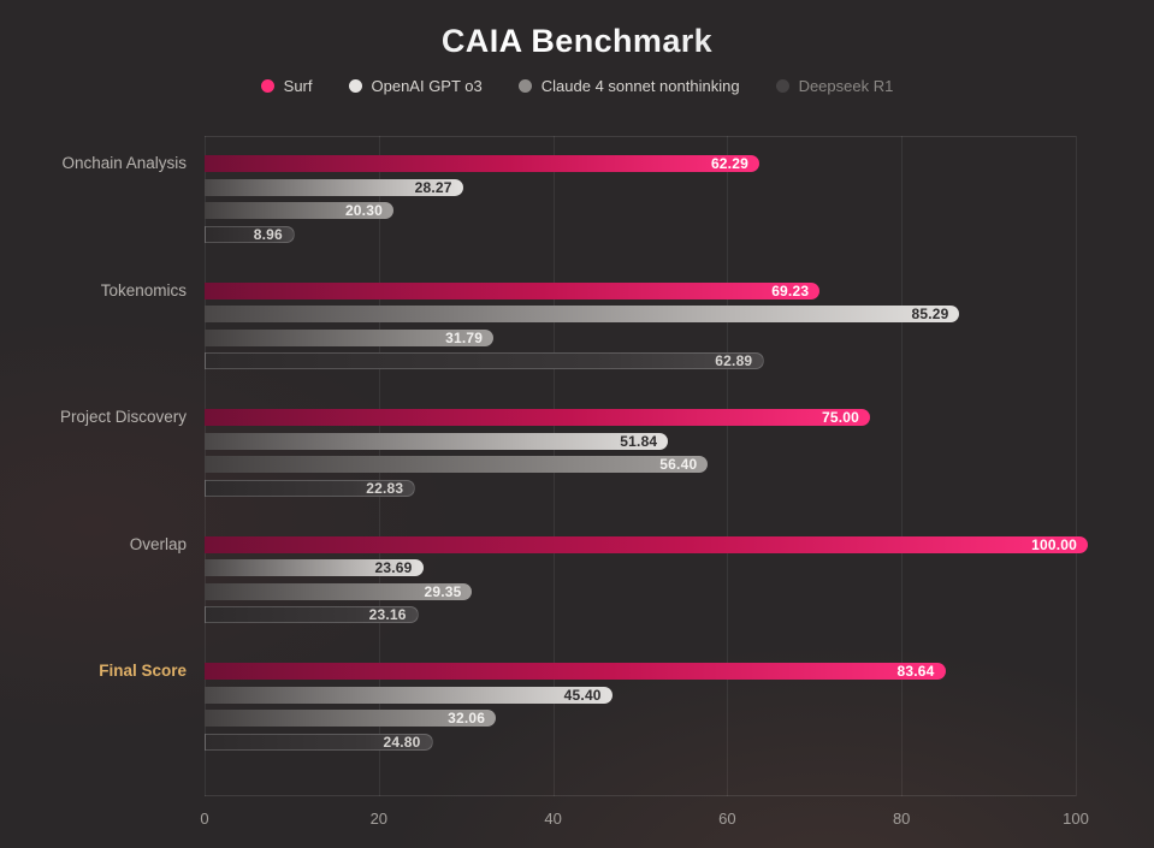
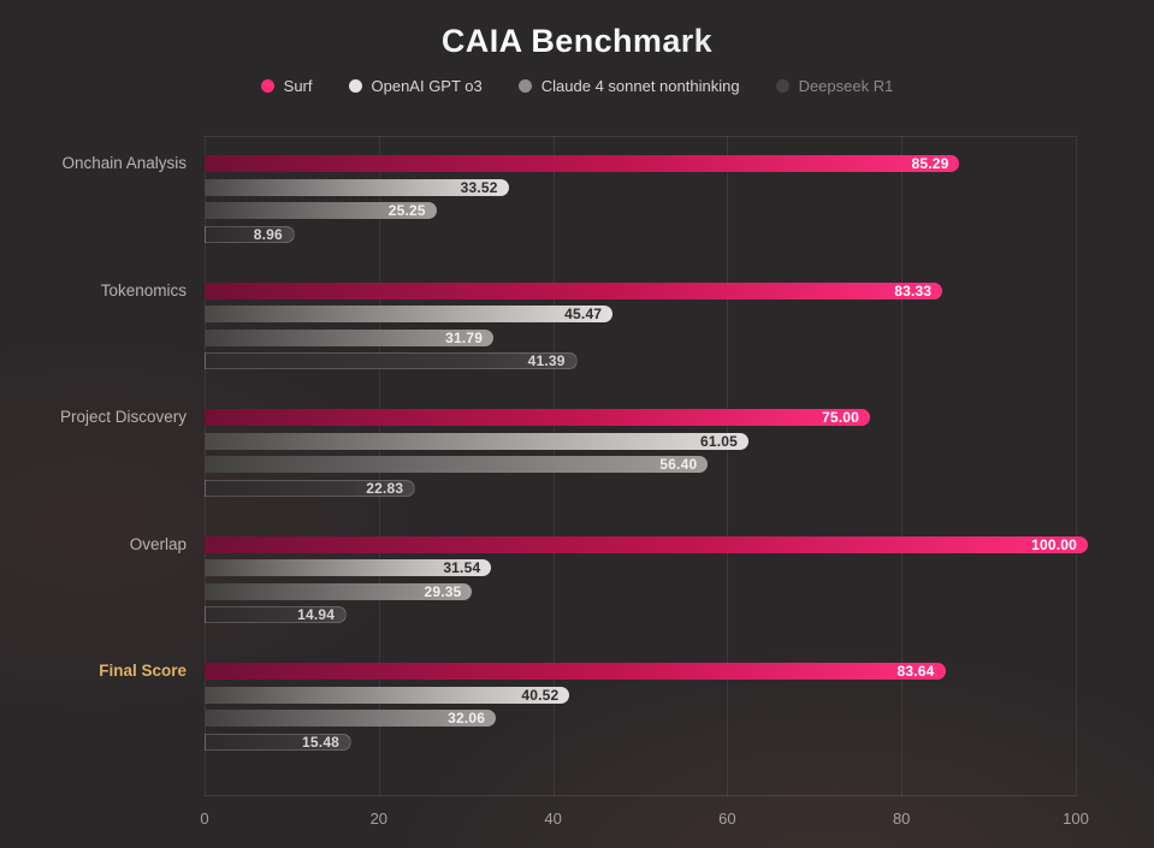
Surf/Onchain Analysis: 62.29 -> 85.29
OpenAI GPT o3/Onchain Analysis: 28.27 -> 33.52
Claude 4 sonnet nonthinking/Onchain Analysis: 20.30 -> 25.25
Surf/Tokenomics: 69.23 -> 83.33
OpenAI GPT o3/Tokenomics: 85.29 -> 45.47
Deepseek R1/Tokenomics: 62.89 -> 41.39
OpenAI GPT o3/Project Discovery: 51.84 -> 61.05
OpenAI GPT o3/Overlap: 23.69 -> 31.54
Deepseek R1/Overlap: 23.16 -> 14.94
OpenAI GPT o3/Final Score: 45.40 -> 40.52
Deepseek R1/Final Score: 24.80 -> 15.48
